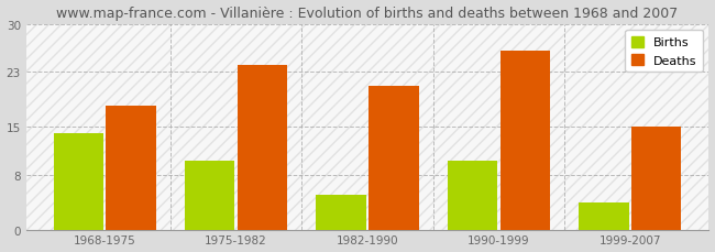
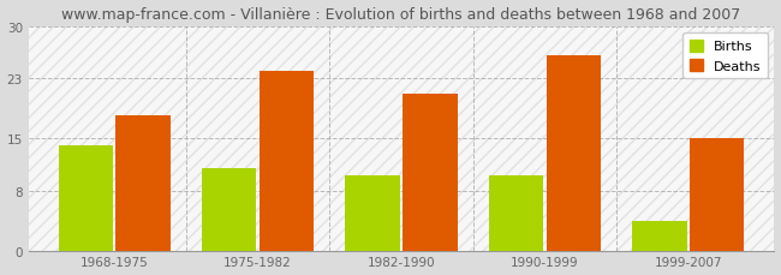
Births/1975-1982: 10 -> 11
Births/1982-1990: 5 -> 10
